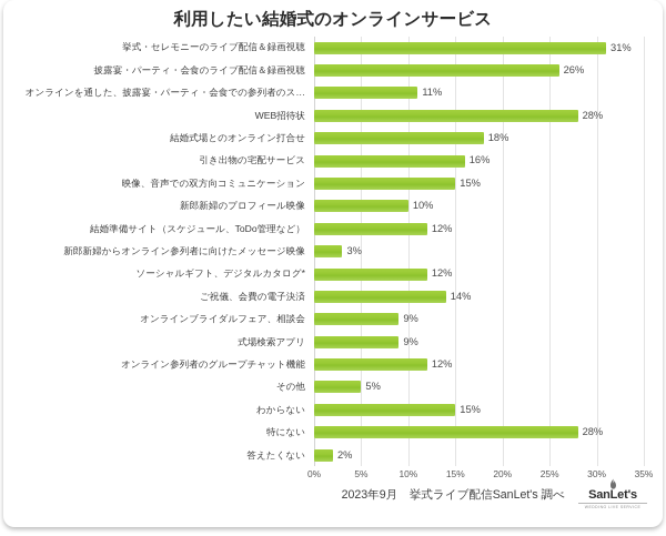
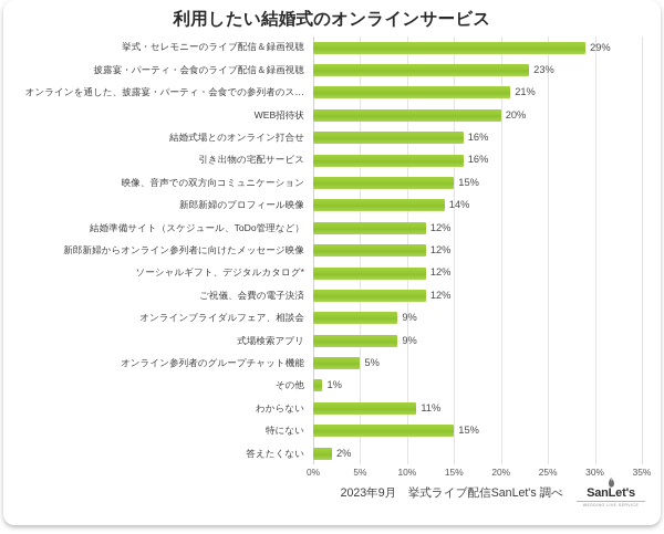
挙式・セレモニーのライブ配信＆録画視聴: 31% -> 29%
披露宴・パーティ・会食のライブ配信＆録画視聴: 26% -> 23%
オンラインを通した、披露宴・パーティ・会食での参列者のス…: 11% -> 21%
WEB招待状: 28% -> 20%
結婚式場とのオンライン打合せ: 18% -> 16%
新郎新婦のプロフィール映像: 10% -> 14%
新郎新婦からオンライン参列者に向けたメッセージ映像: 3% -> 12%
ご祝儀、会費の電子決済: 14% -> 12%
オンライン参列者のグループチャット機能: 12% -> 5%
その他: 5% -> 1%
わからない: 15% -> 11%
特にない: 28% -> 15%
